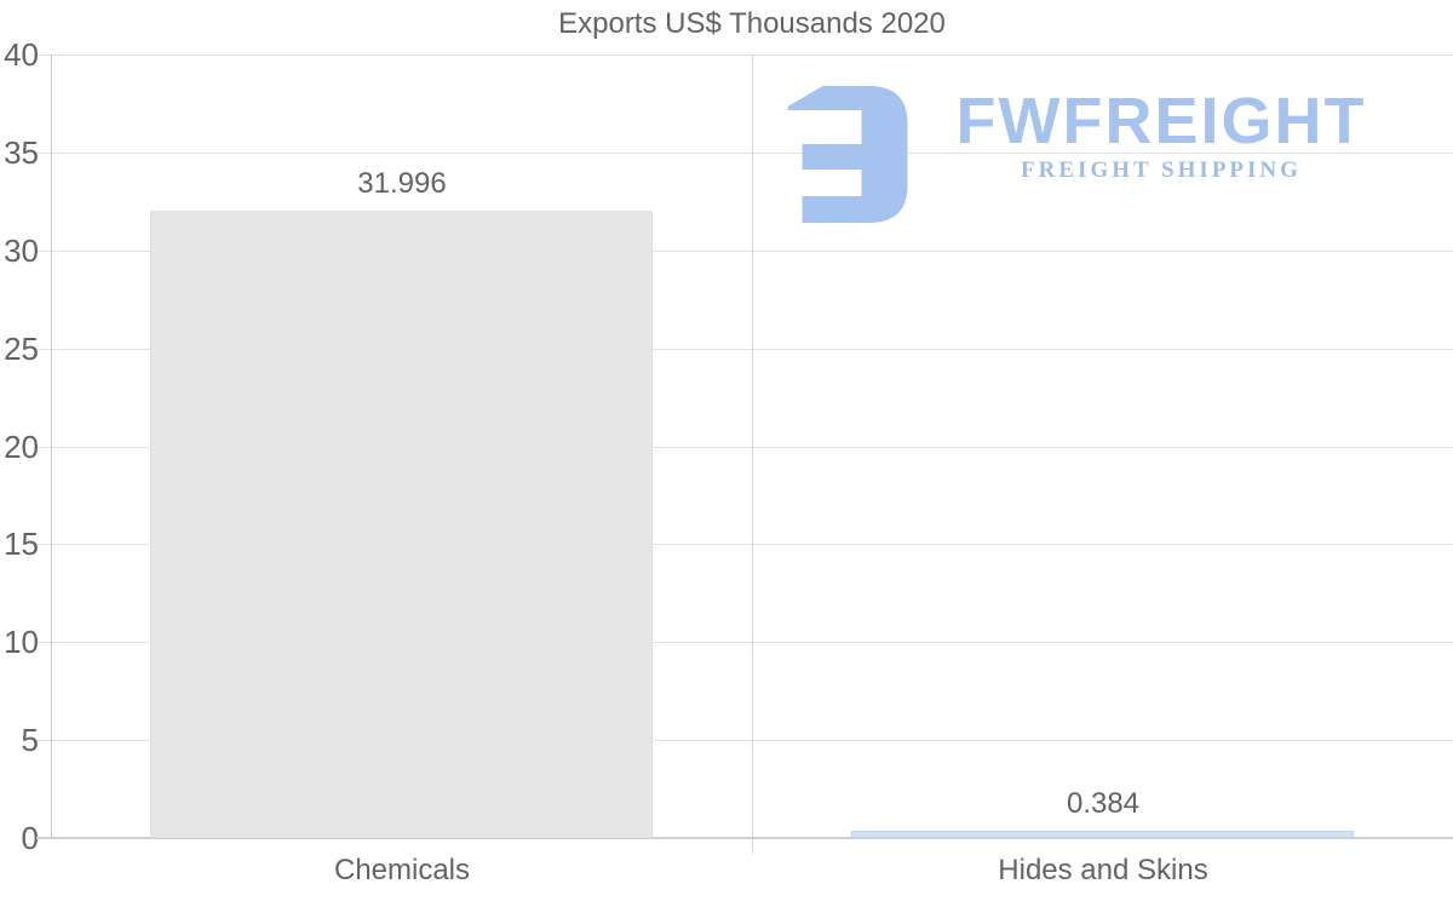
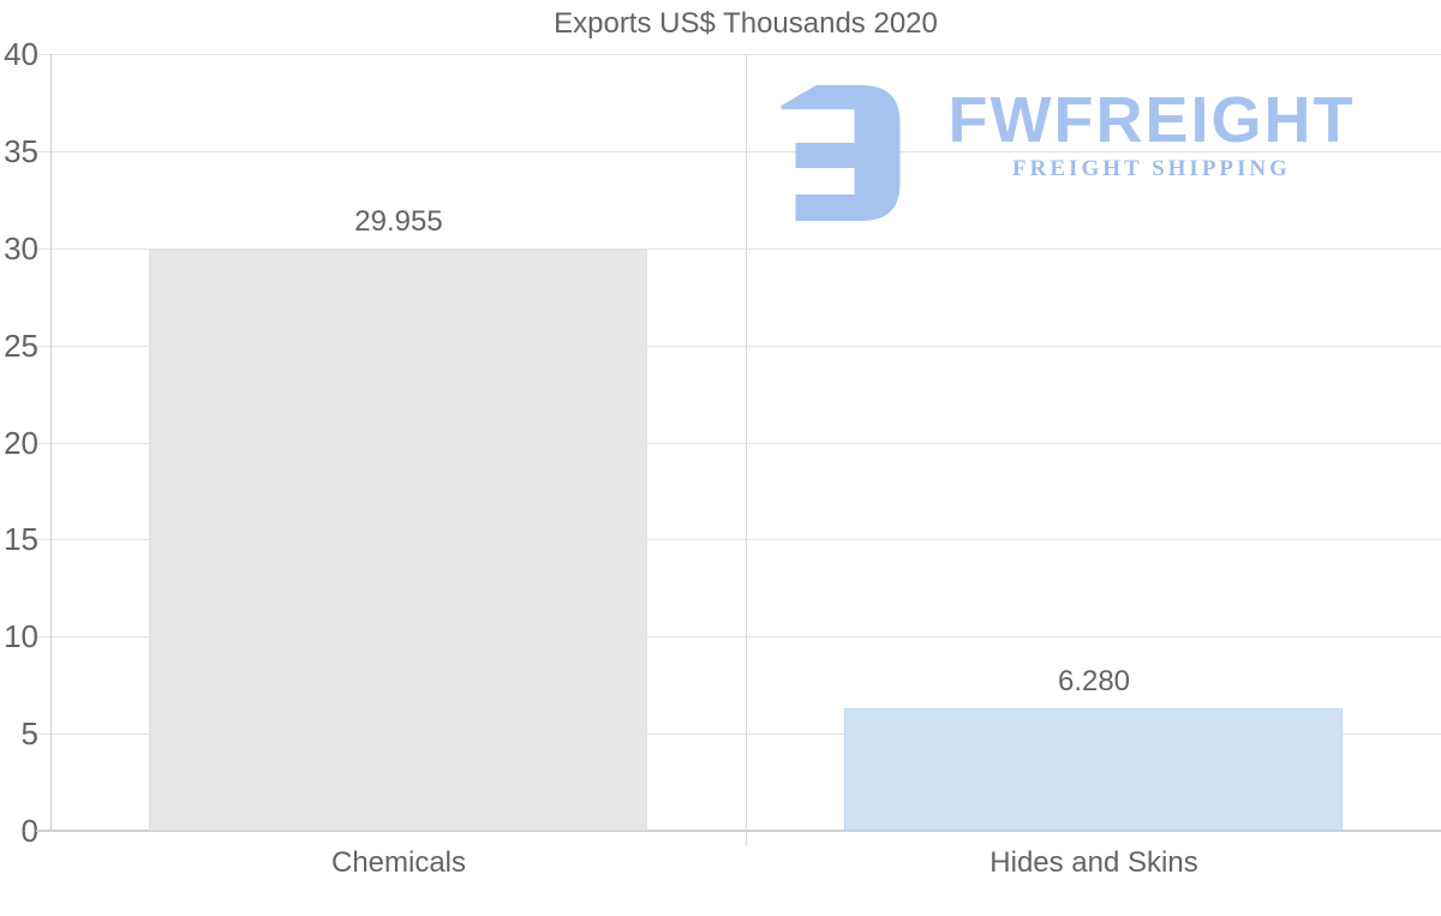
Chemicals: 31.996 -> 29.955
Hides and Skins: 0.384 -> 6.280
